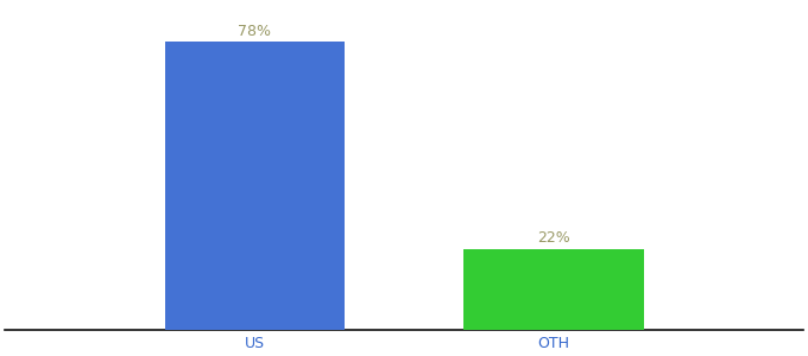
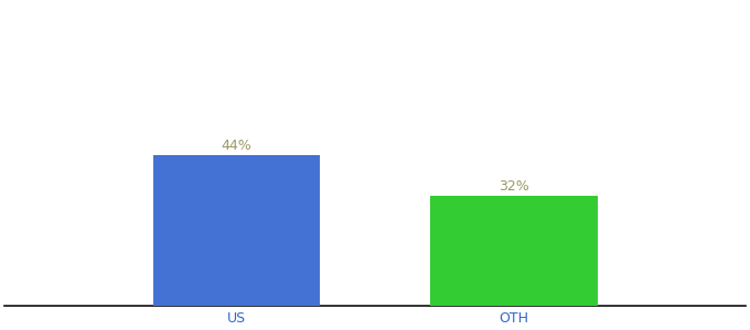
US: 78% -> 44%
OTH: 22% -> 32%
